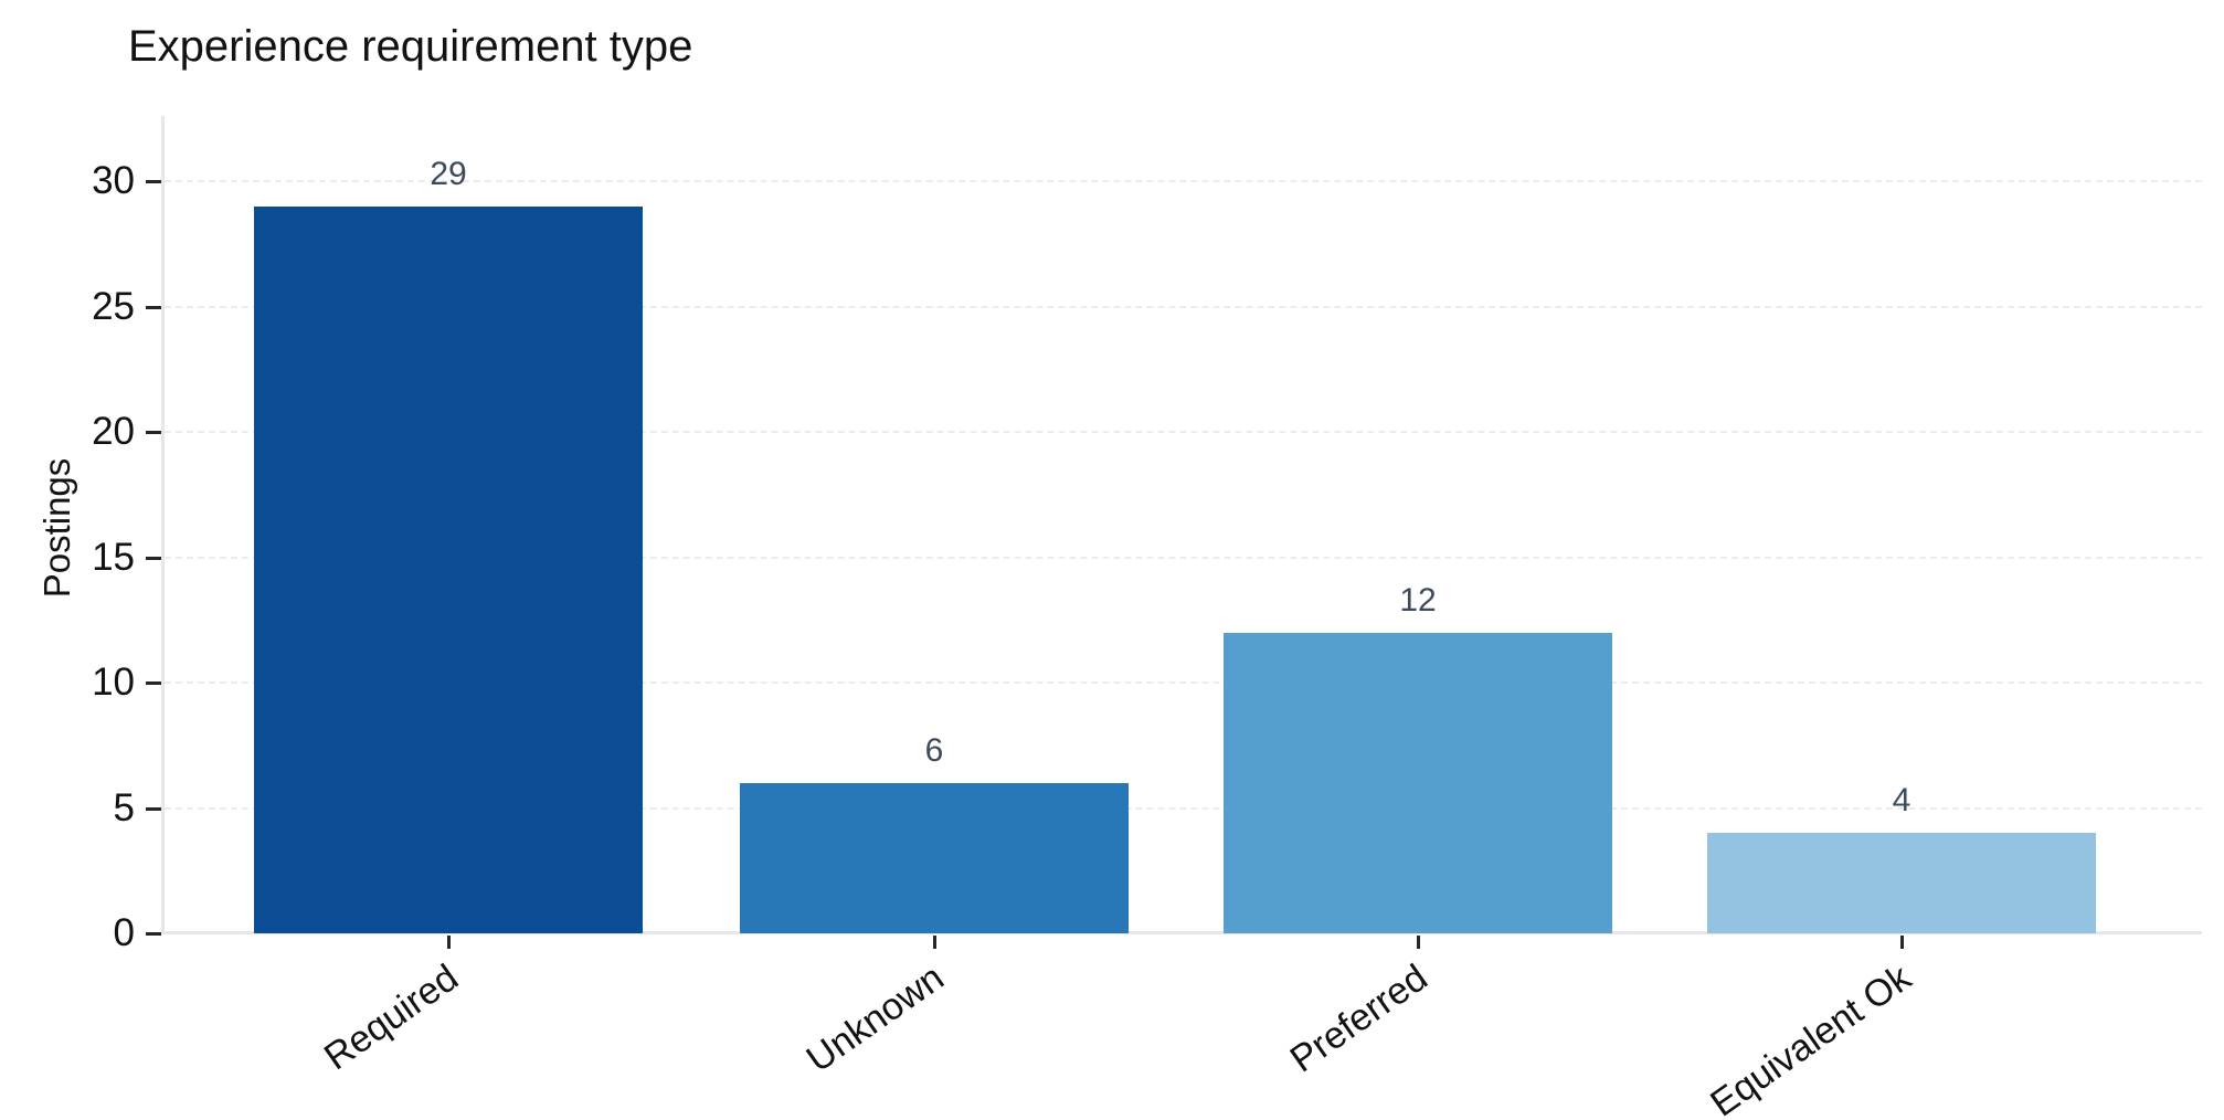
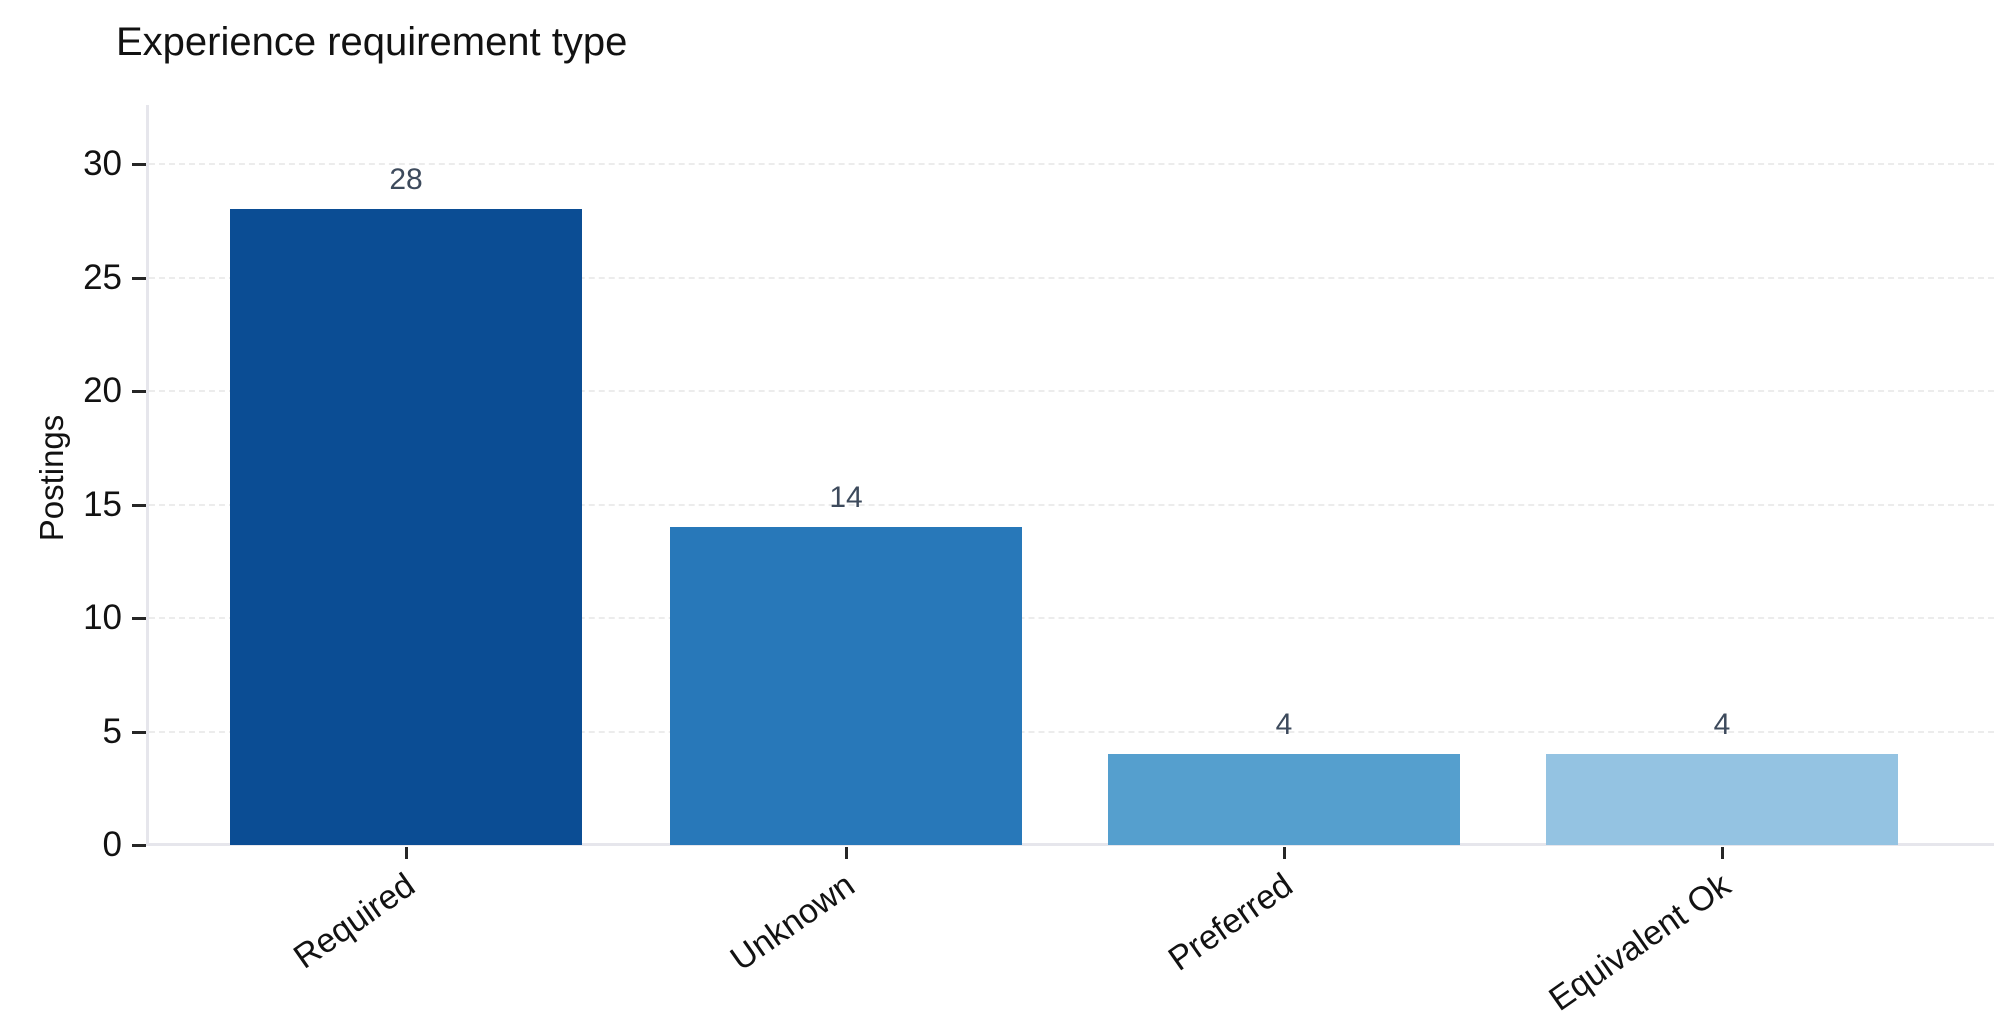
Required: 29 -> 28
Unknown: 6 -> 14
Preferred: 12 -> 4
